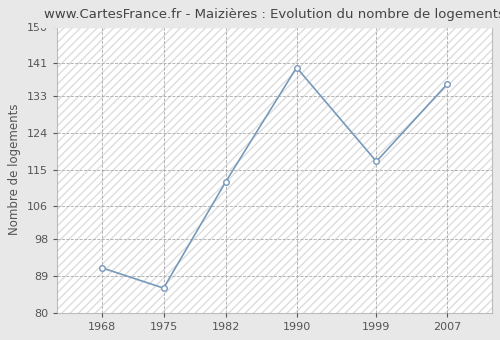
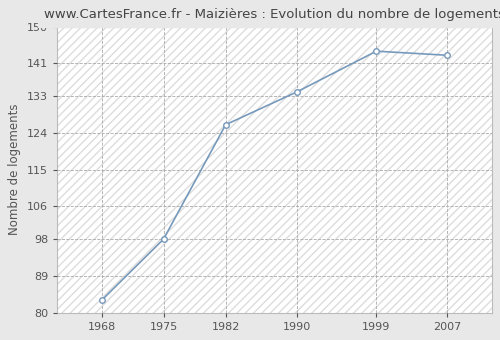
1968: 91 -> 83
1975: 86 -> 98
1982: 112 -> 126
1990: 140 -> 134
1999: 117 -> 144
2007: 136 -> 143
